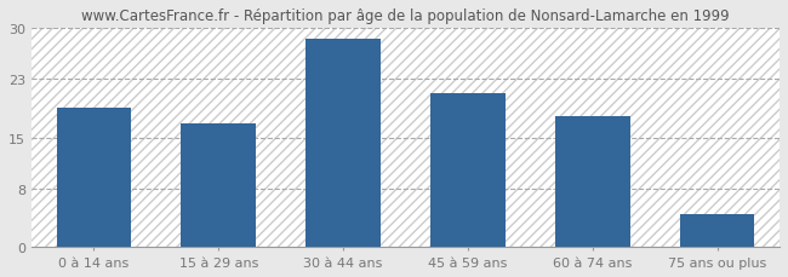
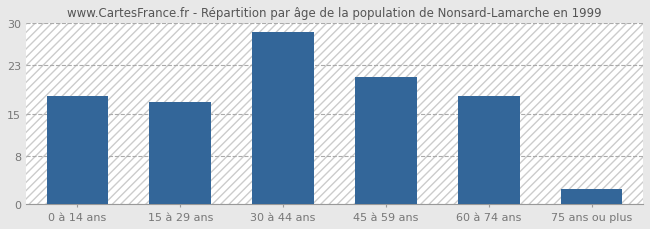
0 à 14 ans: 19.0 -> 18.0
75 ans ou plus: 4.6 -> 2.5
